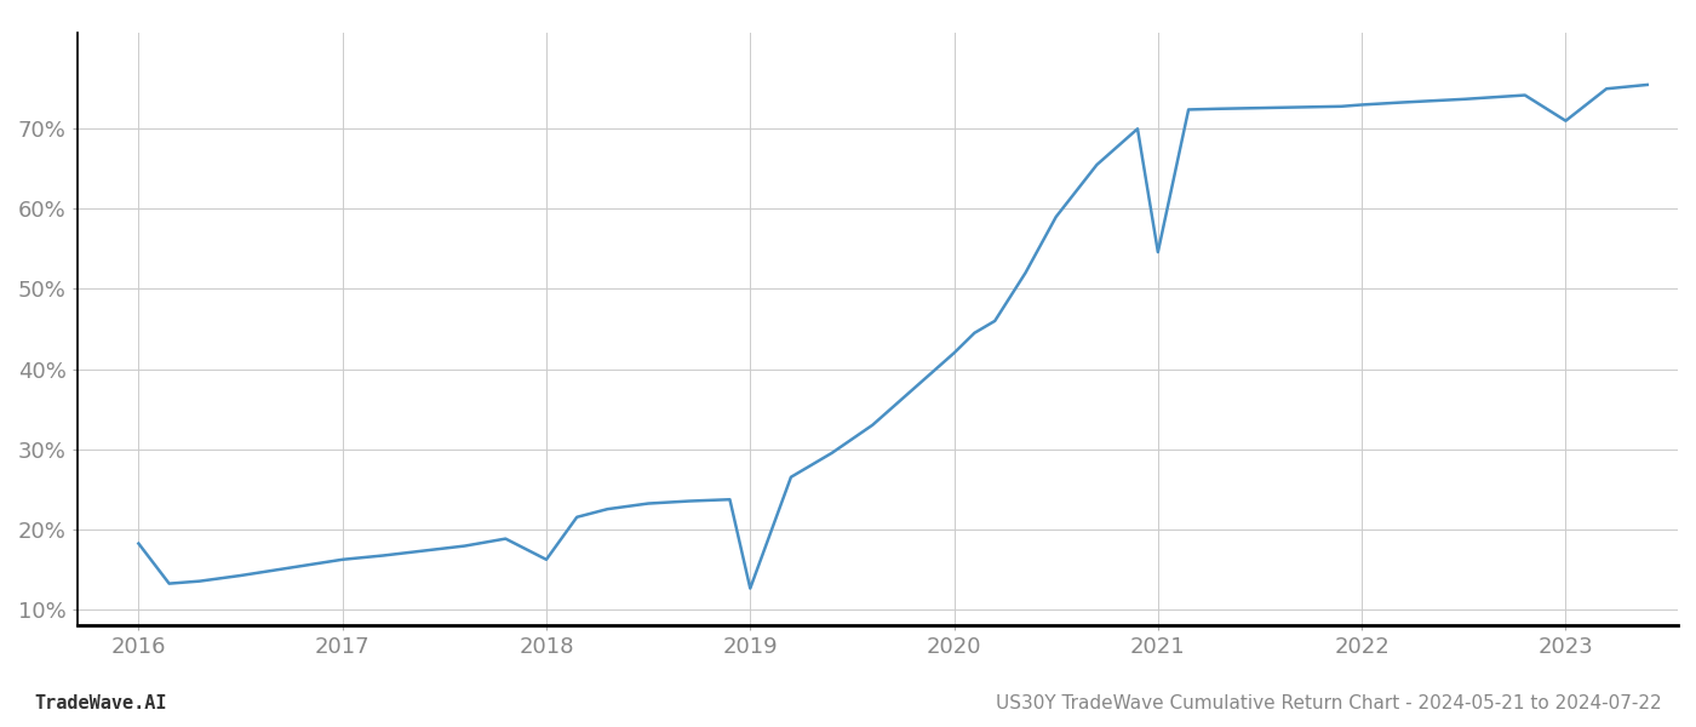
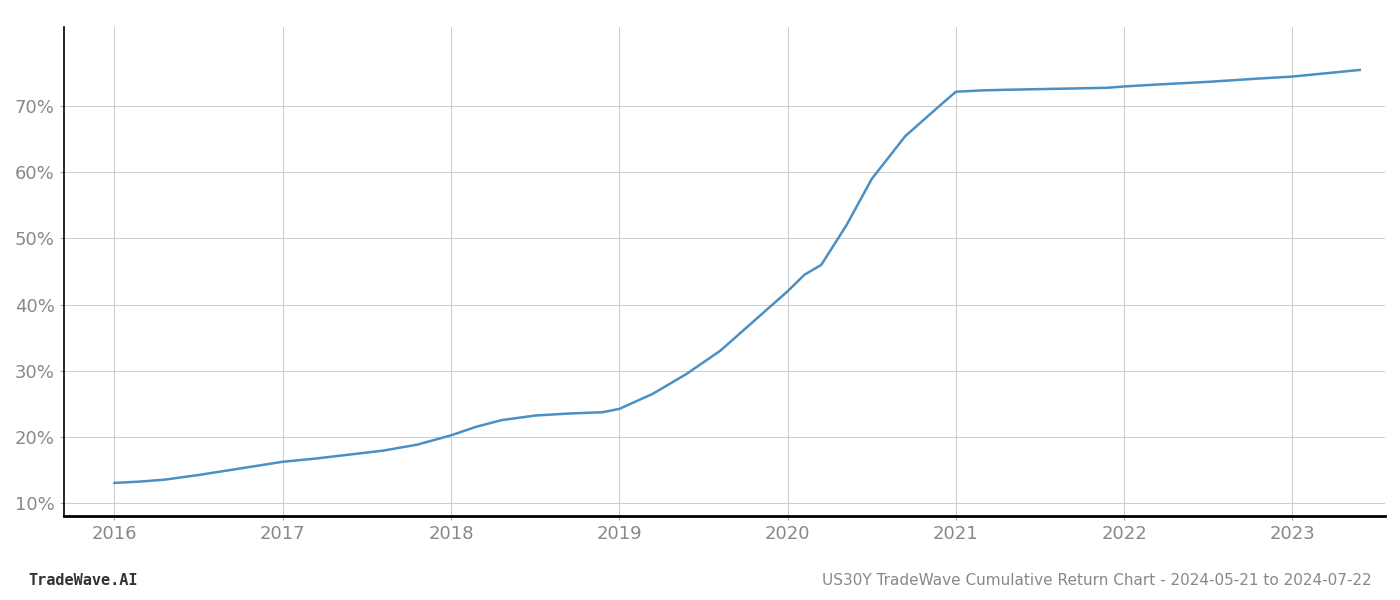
2016: 18.2% -> 13.0%
2018: 16.2% -> 20.2%
2019: 12.6% -> 24.2%
2021: 54.6% -> 72.2%
2023: 71.0% -> 74.5%
